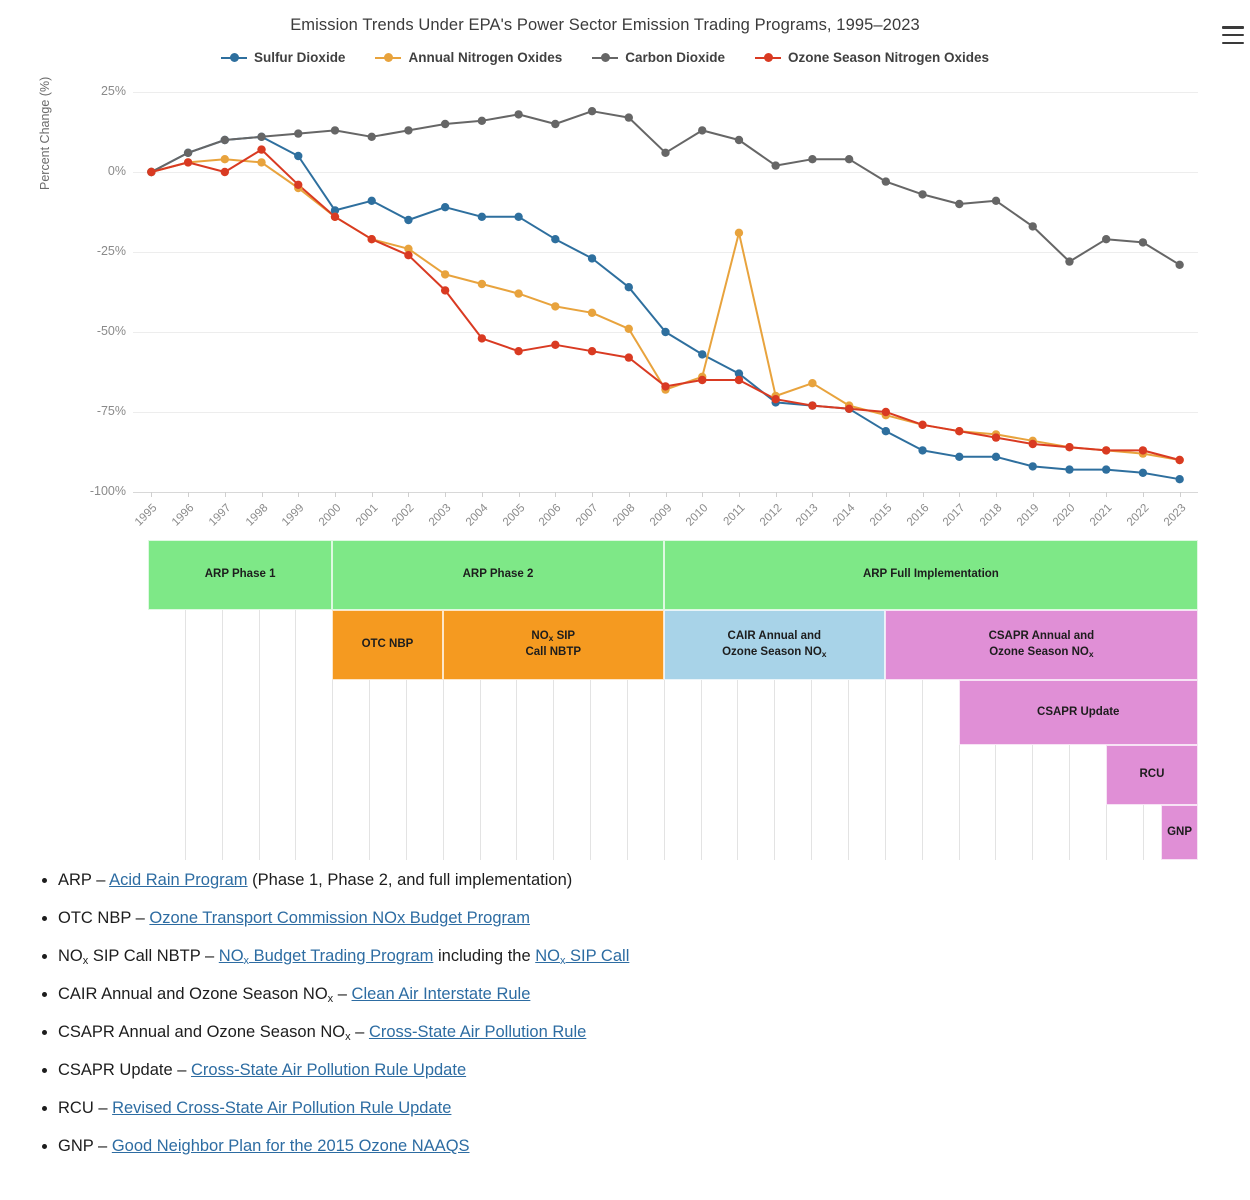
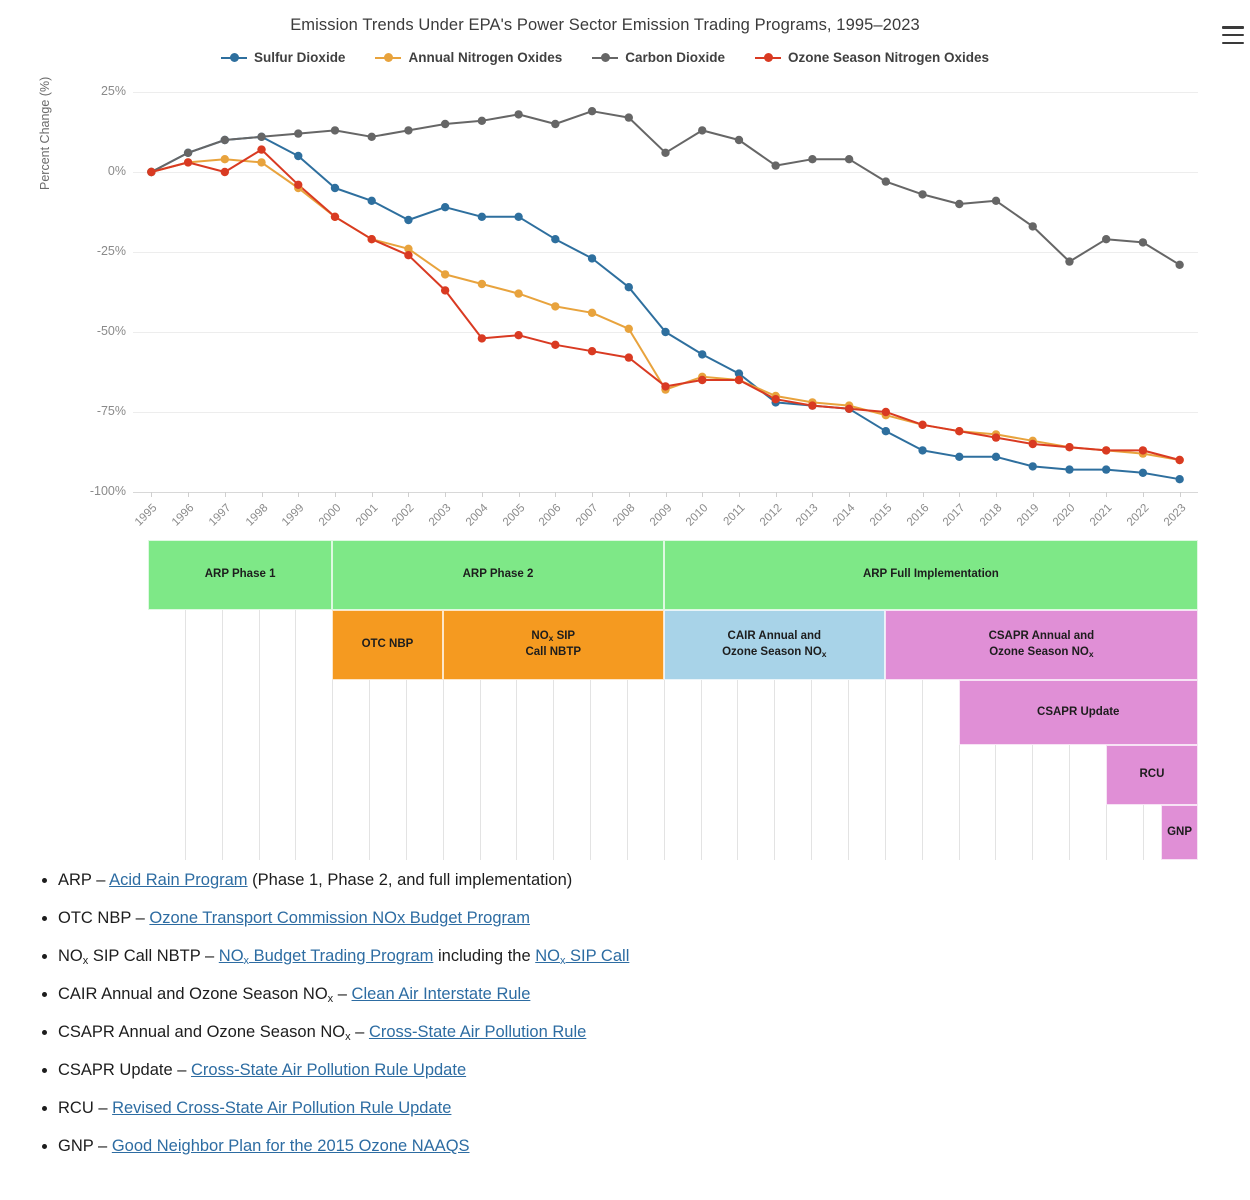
Sulfur Dioxide/2000: -12% -> -5%
Ozone Season Nitrogen Oxides/2005: -56% -> -51%
Annual Nitrogen Oxides/2011: -19% -> -65%
Annual Nitrogen Oxides/2013: -66% -> -72%
